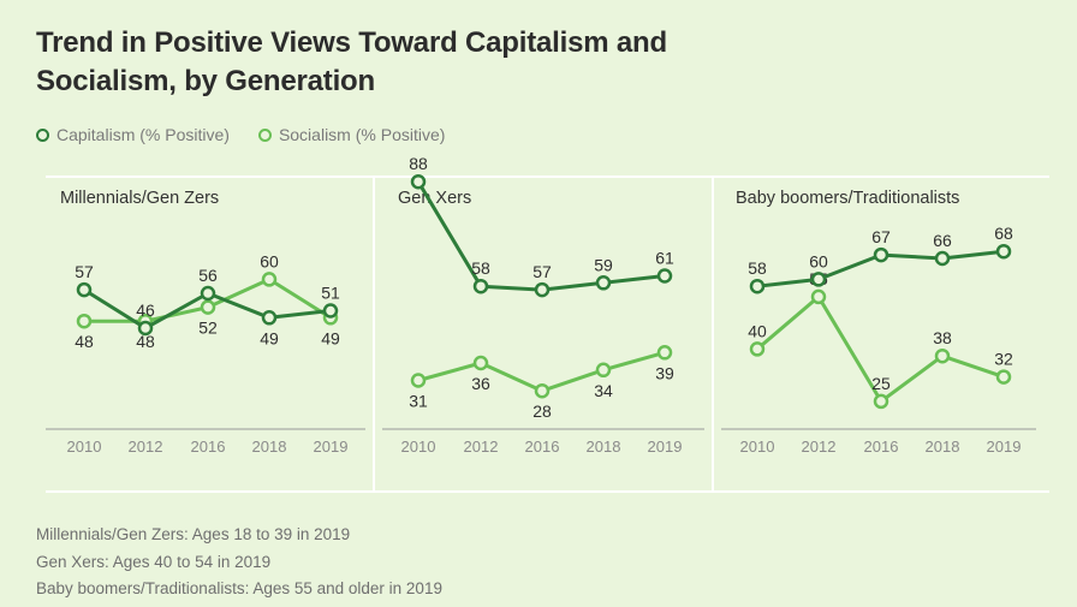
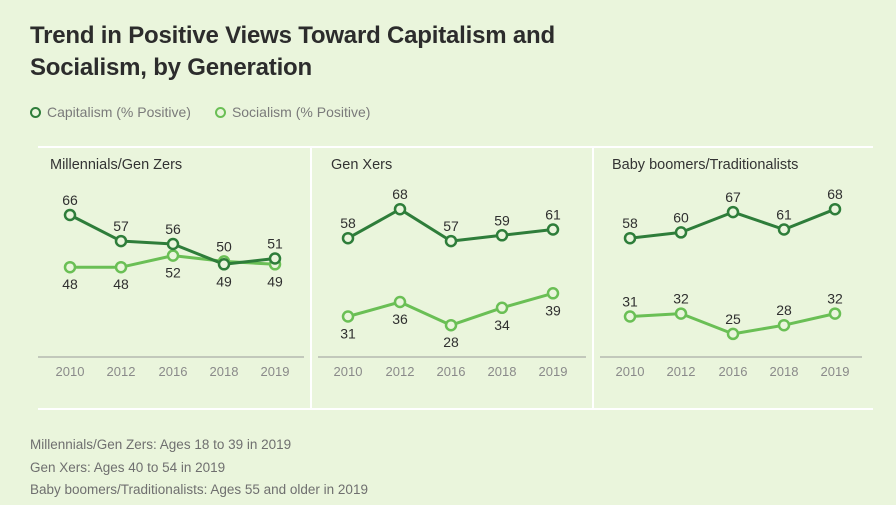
Millennials/Gen Zers/Capitalism (% Positive)/2010: 57 -> 66
Millennials/Gen Zers/Capitalism (% Positive)/2012: 46 -> 57
Millennials/Gen Zers/Socialism (% Positive)/2018: 60 -> 50
Gen Xers/Capitalism (% Positive)/2010: 88 -> 58
Gen Xers/Capitalism (% Positive)/2012: 58 -> 68
Baby boomers/Traditionalists/Socialism (% Positive)/2010: 40 -> 31
Baby boomers/Traditionalists/Socialism (% Positive)/2012: 55 -> 32
Baby boomers/Traditionalists/Capitalism (% Positive)/2018: 66 -> 61
Baby boomers/Traditionalists/Socialism (% Positive)/2018: 38 -> 28
